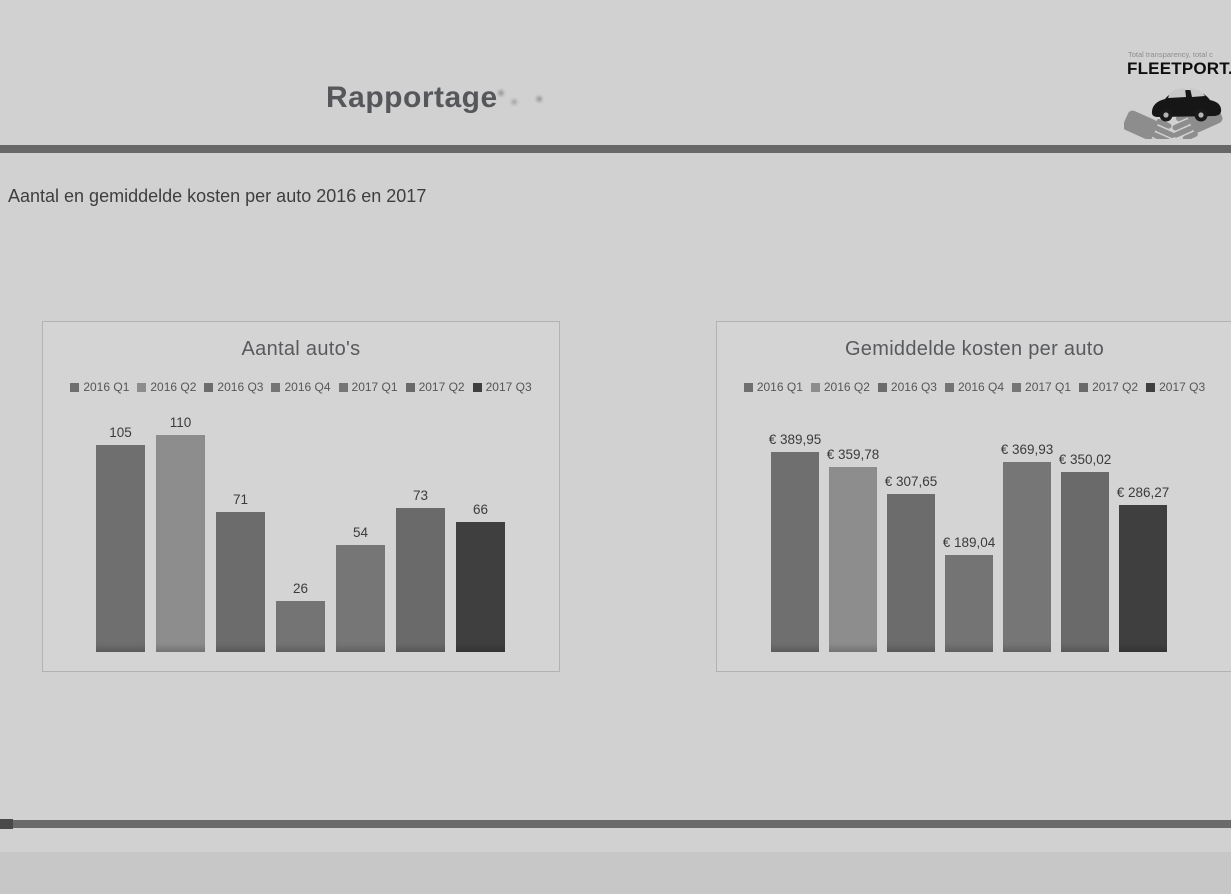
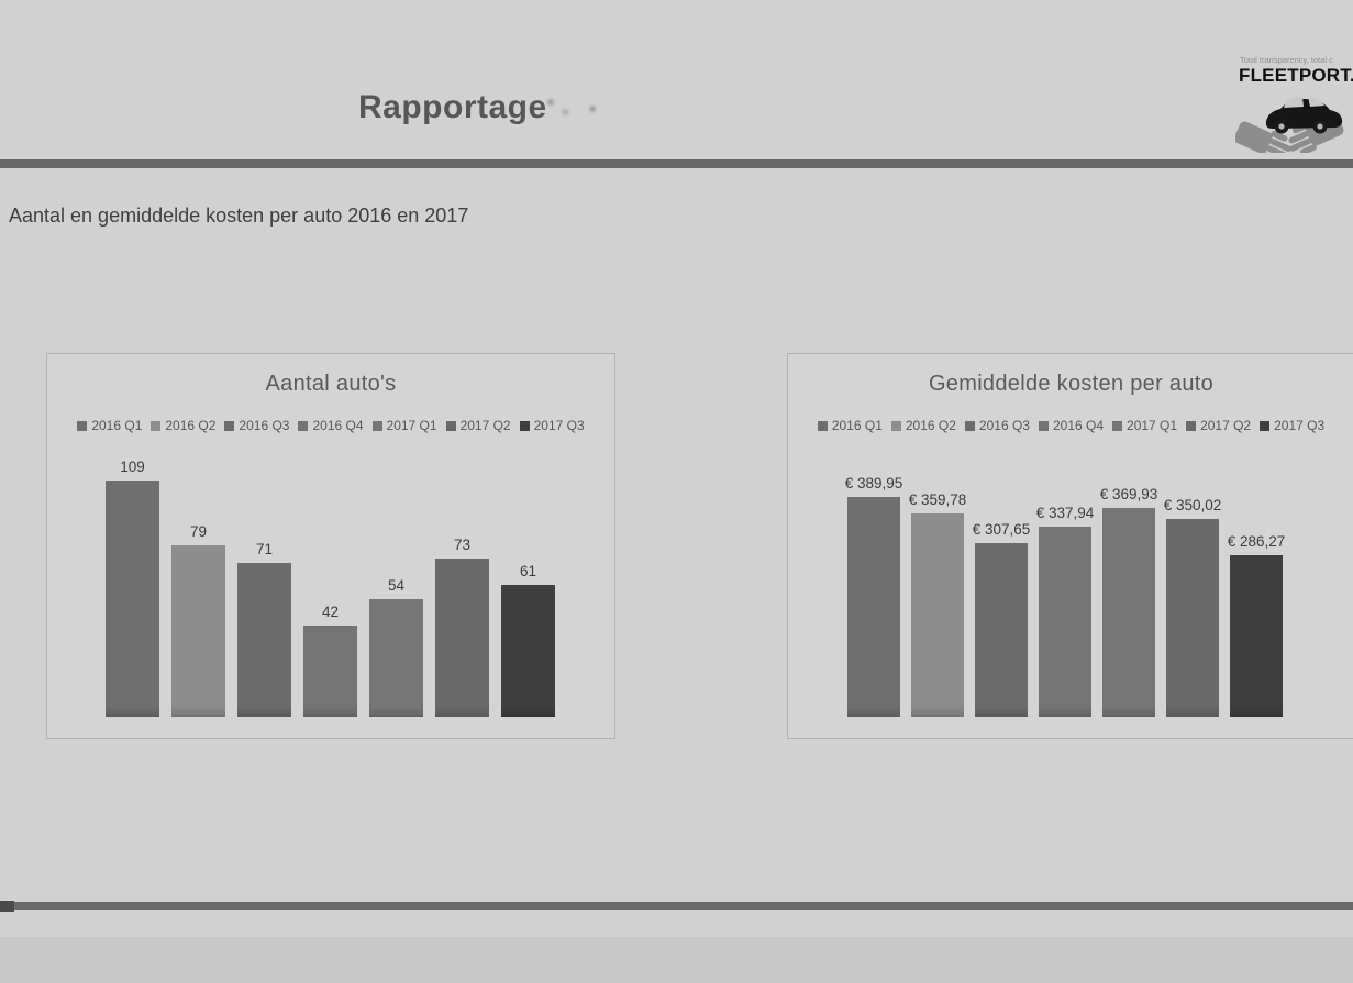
Aantal auto's/2016 Q1: 105 -> 109
Aantal auto's/2016 Q2: 110 -> 79
Aantal auto's/2016 Q4: 26 -> 42
Aantal auto's/2017 Q3: 66 -> 61
Gemiddelde kosten per auto/2016 Q4: 189,04 -> 337,94
